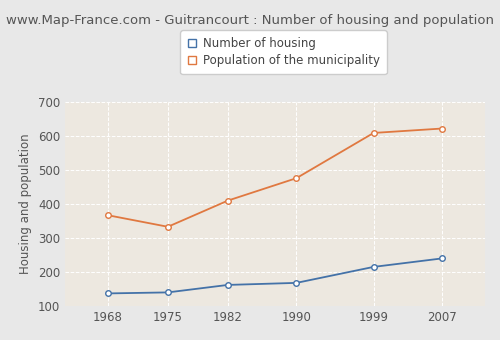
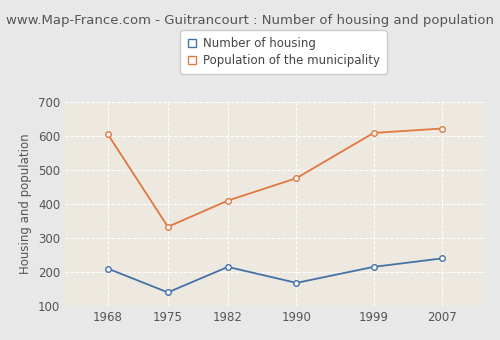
Number of housing/1968: 137 -> 210
Population of the municipality/1968: 367 -> 605
Number of housing/1982: 162 -> 215
